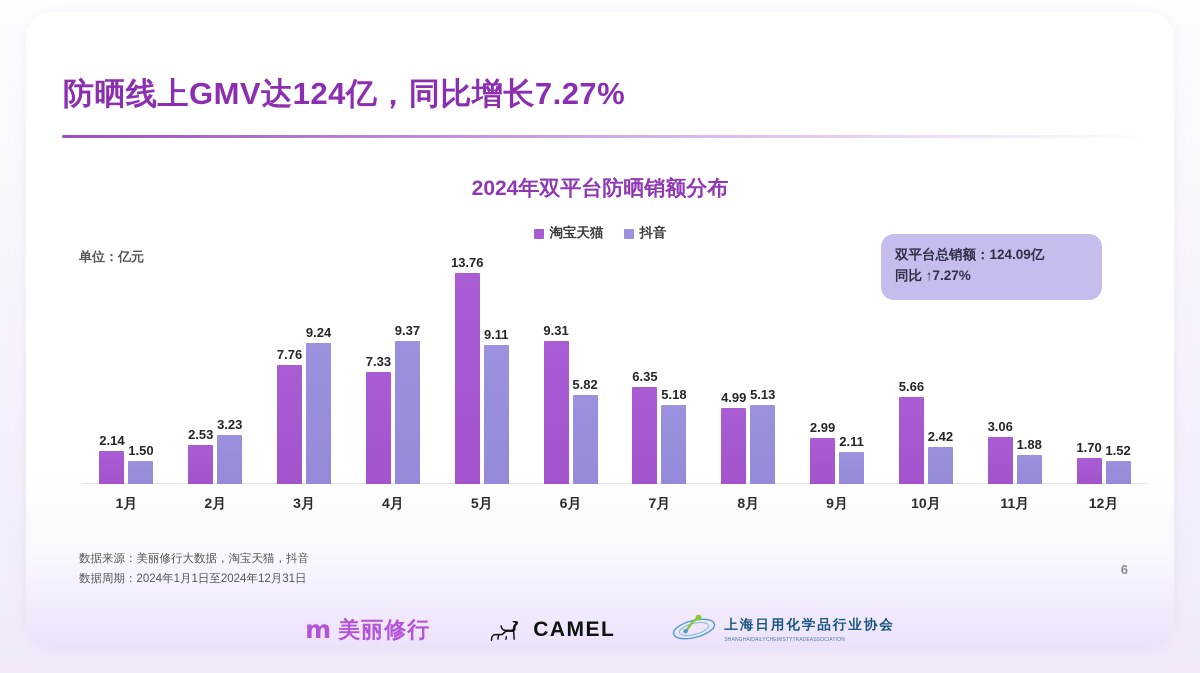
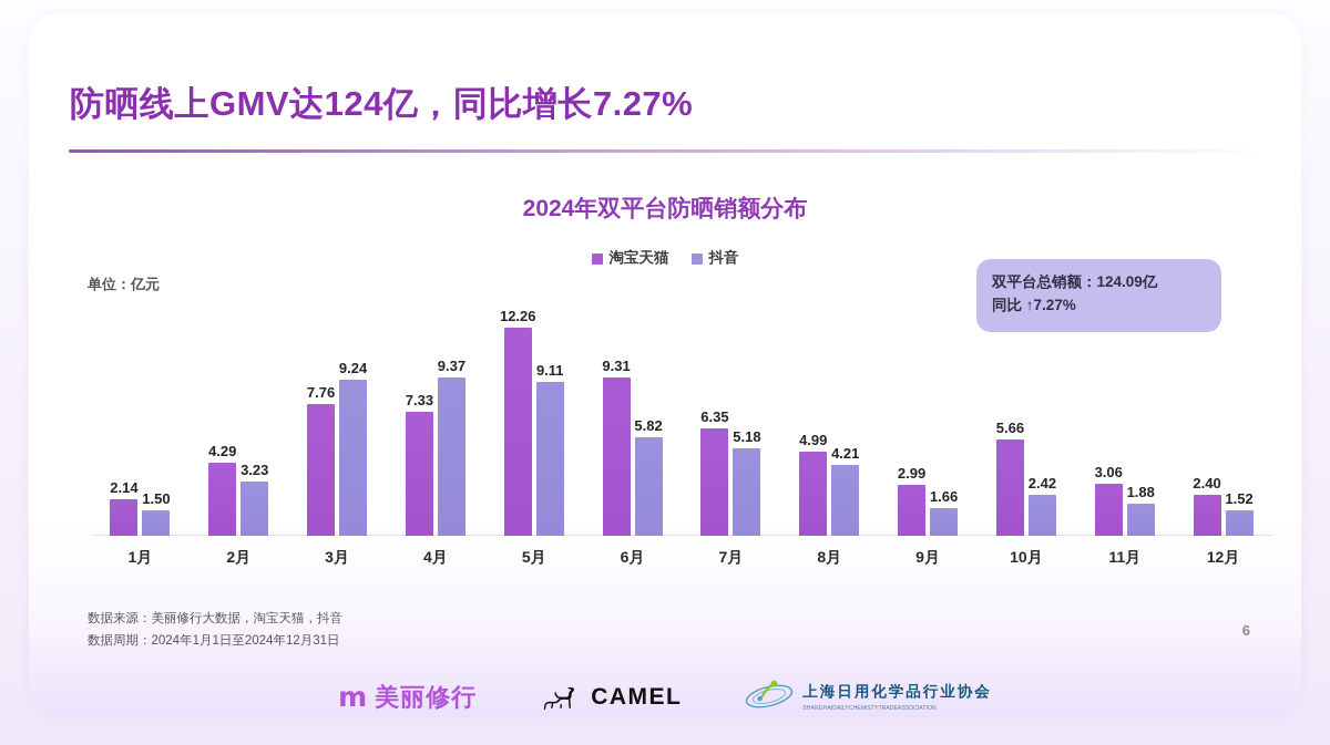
淘宝天猫/2月: 2.53 -> 4.29
淘宝天猫/5月: 13.76 -> 12.26
抖音/8月: 5.13 -> 4.21
抖音/9月: 2.11 -> 1.66
淘宝天猫/12月: 1.70 -> 2.40
